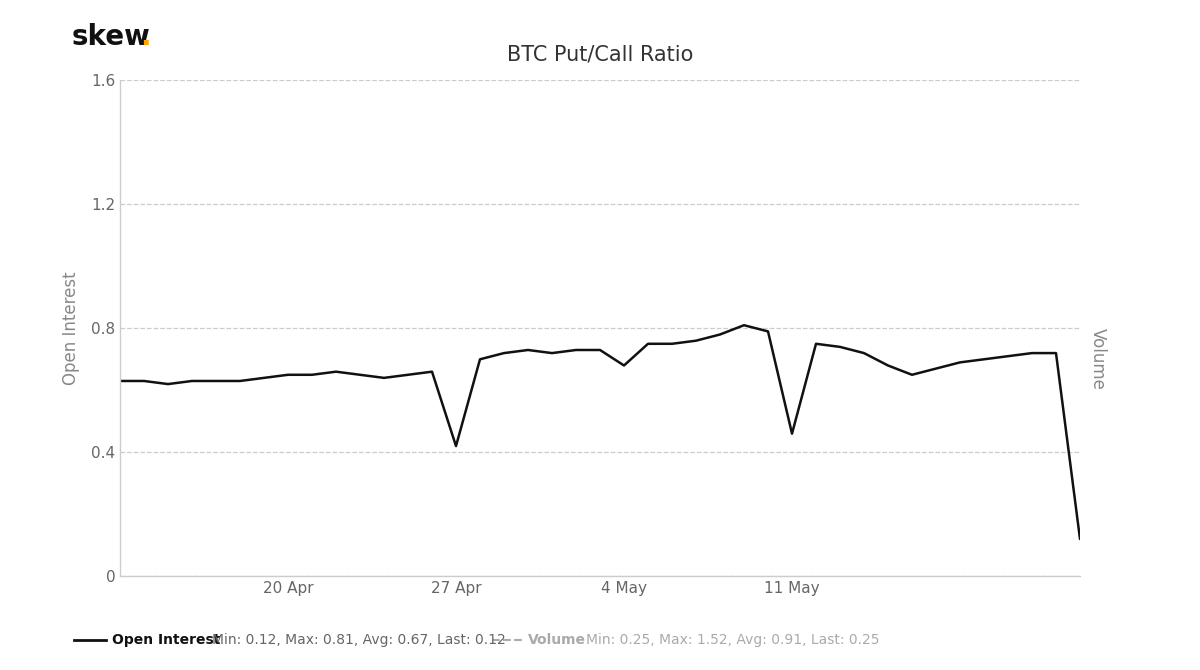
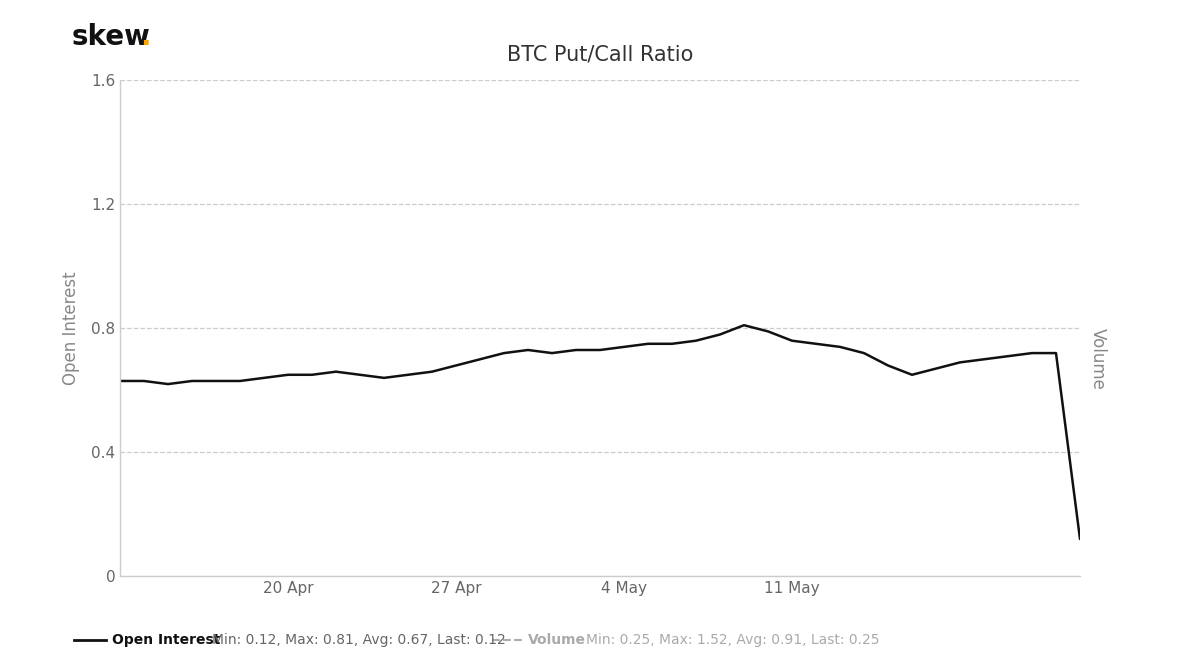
27 Apr: 0.42 -> 0.68
4 May: 0.68 -> 0.74
11 May: 0.46 -> 0.76
